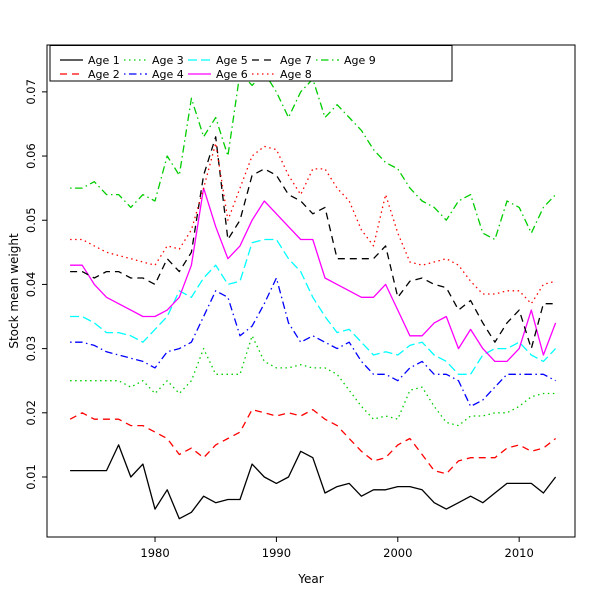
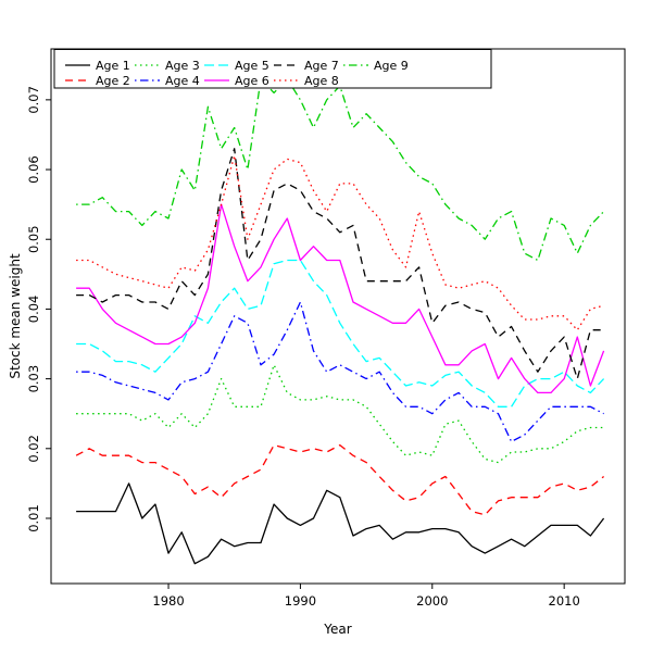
Age 6/1990: 0.051 -> 0.047
